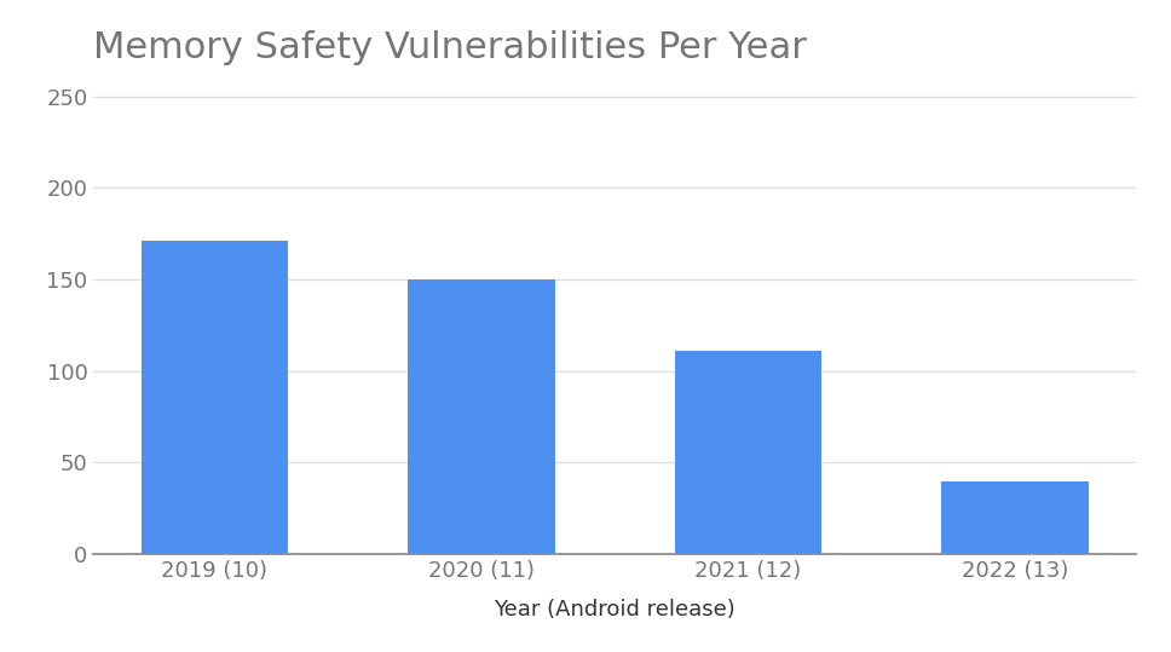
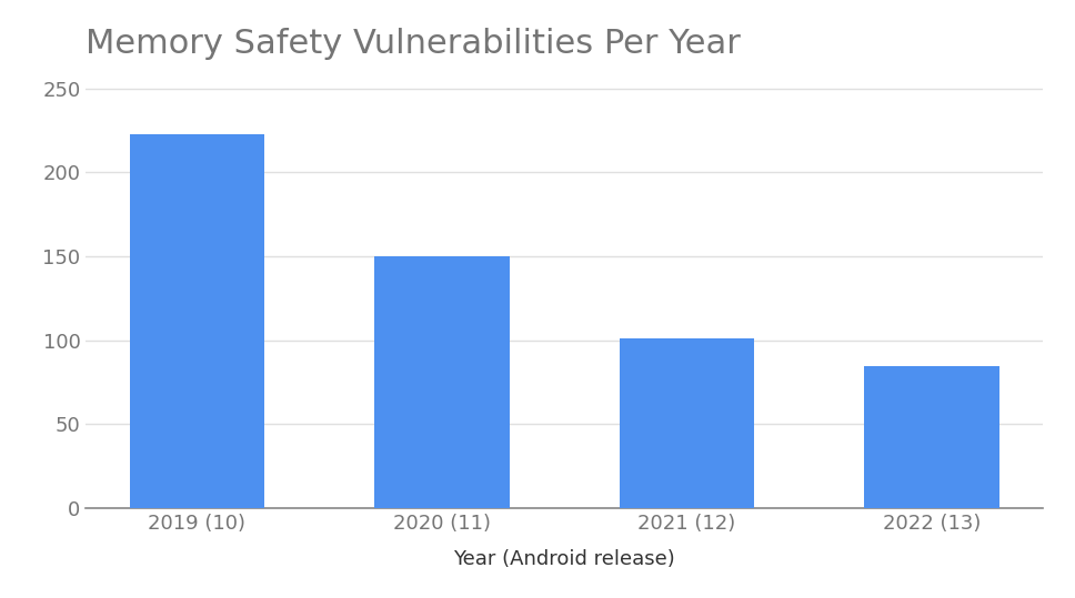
2019 (10): 171 -> 223
2021 (12): 111 -> 101
2022 (13): 40 -> 85
